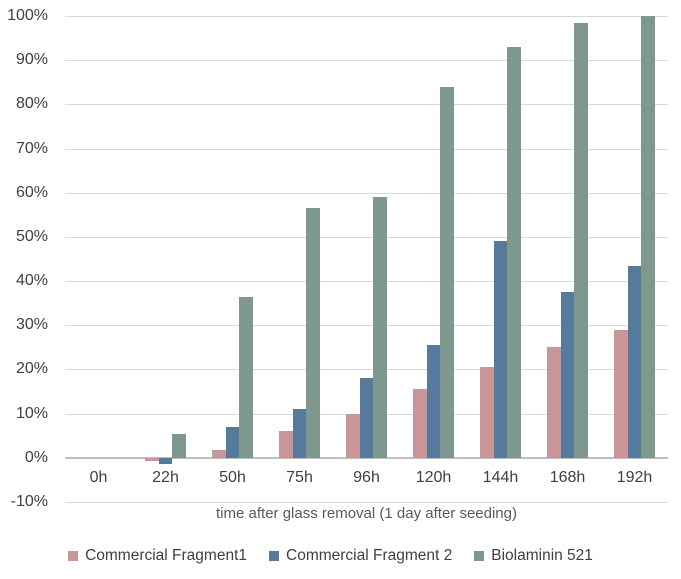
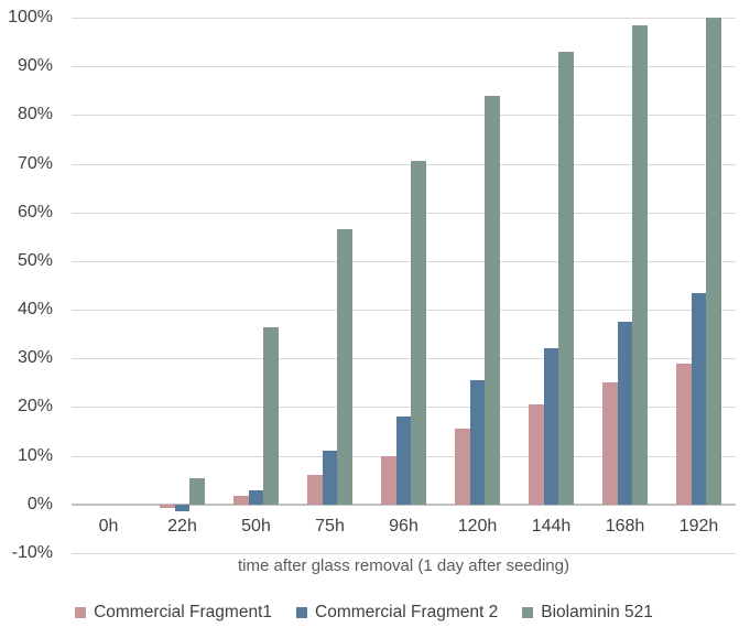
Commercial Fragment 2/50h: 7% -> 3%
Biolaminin 521/96h: 59% -> 70%
Commercial Fragment 2/144h: 49% -> 32%
